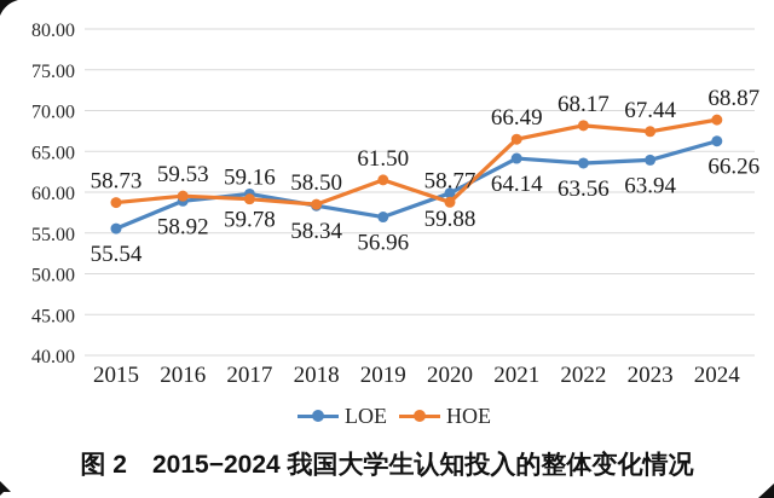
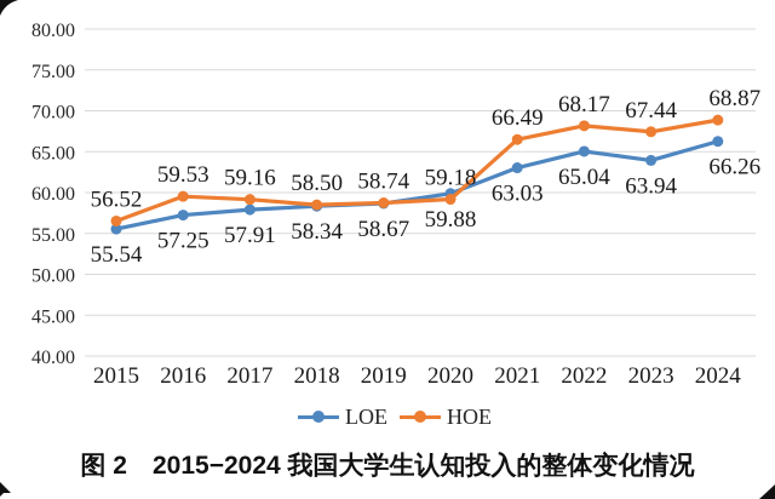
HOE/2015: 58.73 -> 56.52
LOE/2016: 58.92 -> 57.25
LOE/2017: 59.78 -> 57.91
LOE/2019: 56.96 -> 58.67
HOE/2019: 61.50 -> 58.74
HOE/2020: 58.77 -> 59.18
LOE/2021: 64.14 -> 63.03
LOE/2022: 63.56 -> 65.04
